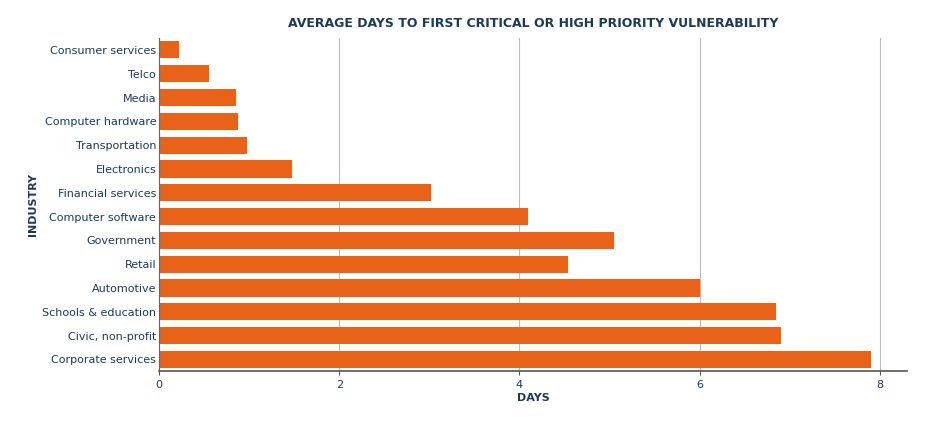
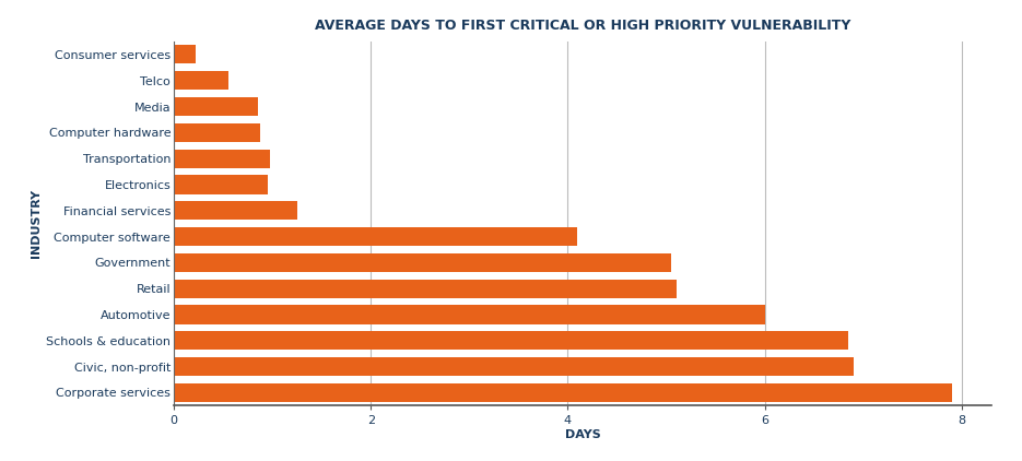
Electronics: 1.48 -> 0.95
Financial services: 3.02 -> 1.25
Retail: 4.54 -> 5.10
